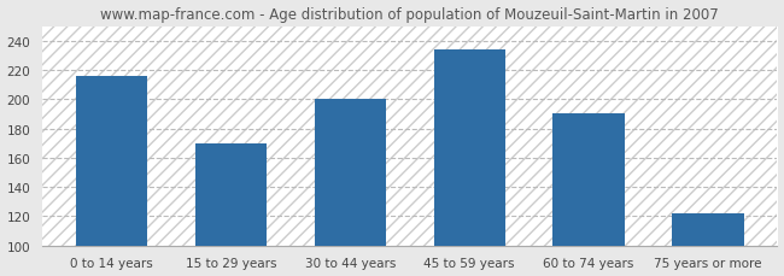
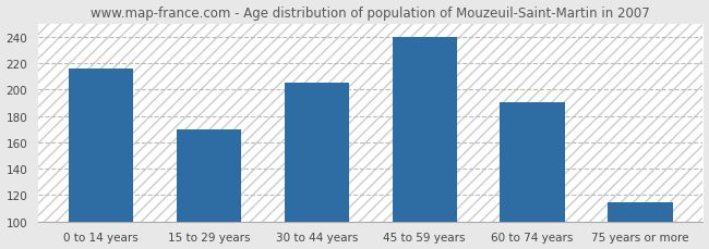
30 to 44 years: 200 -> 205
45 to 59 years: 234 -> 240
75 years or more: 122 -> 115
